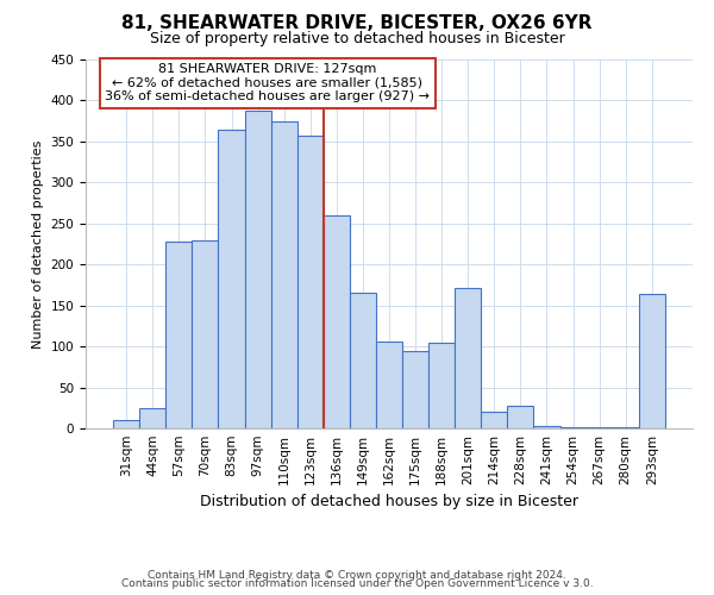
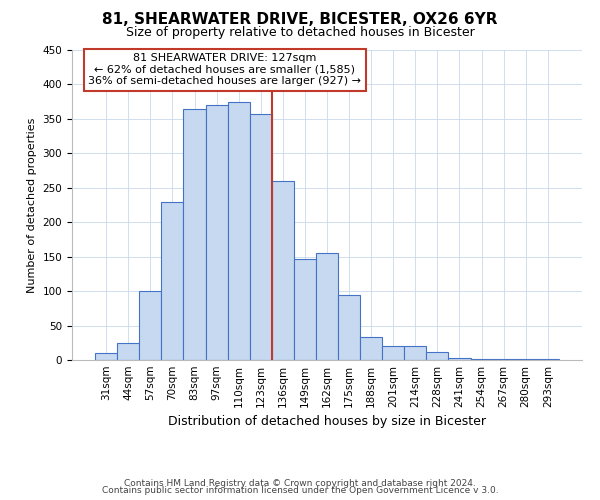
57sqm: 228 -> 100
97sqm: 388 -> 370
149sqm: 166 -> 147
162sqm: 106 -> 155
188sqm: 104 -> 33
201sqm: 172 -> 20
228sqm: 28 -> 11
293sqm: 164 -> 2
